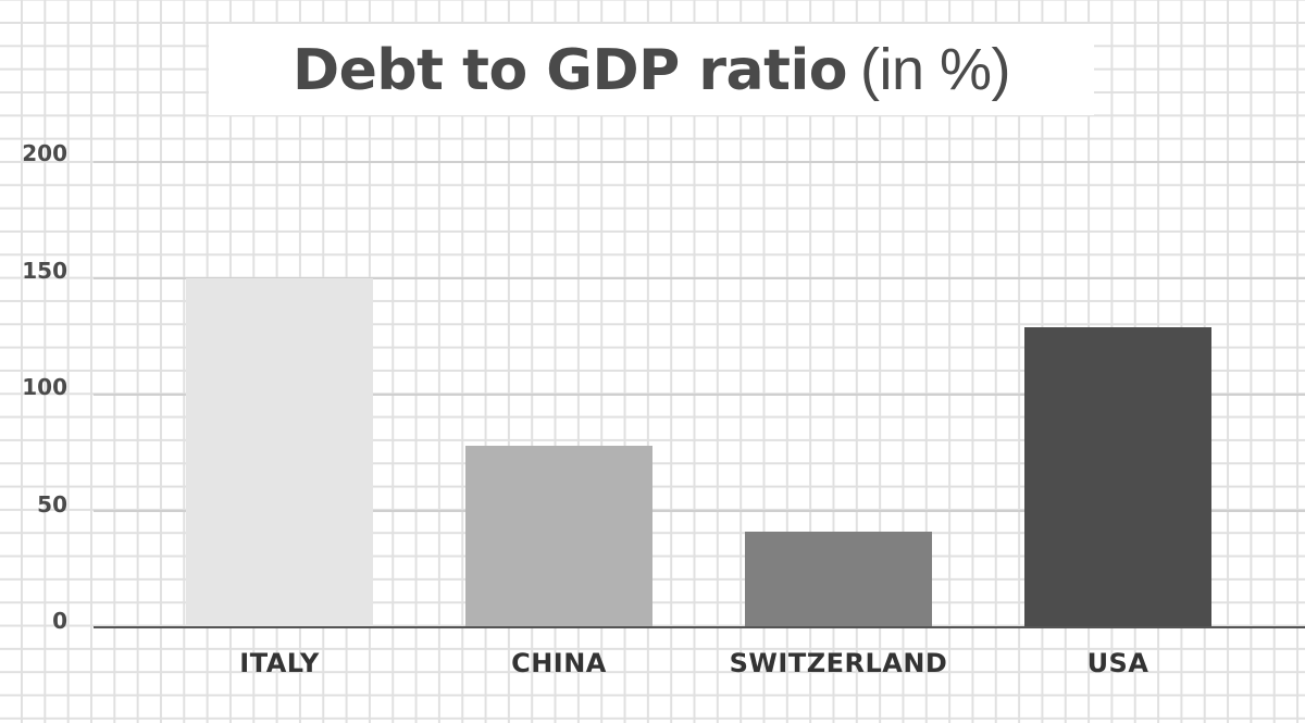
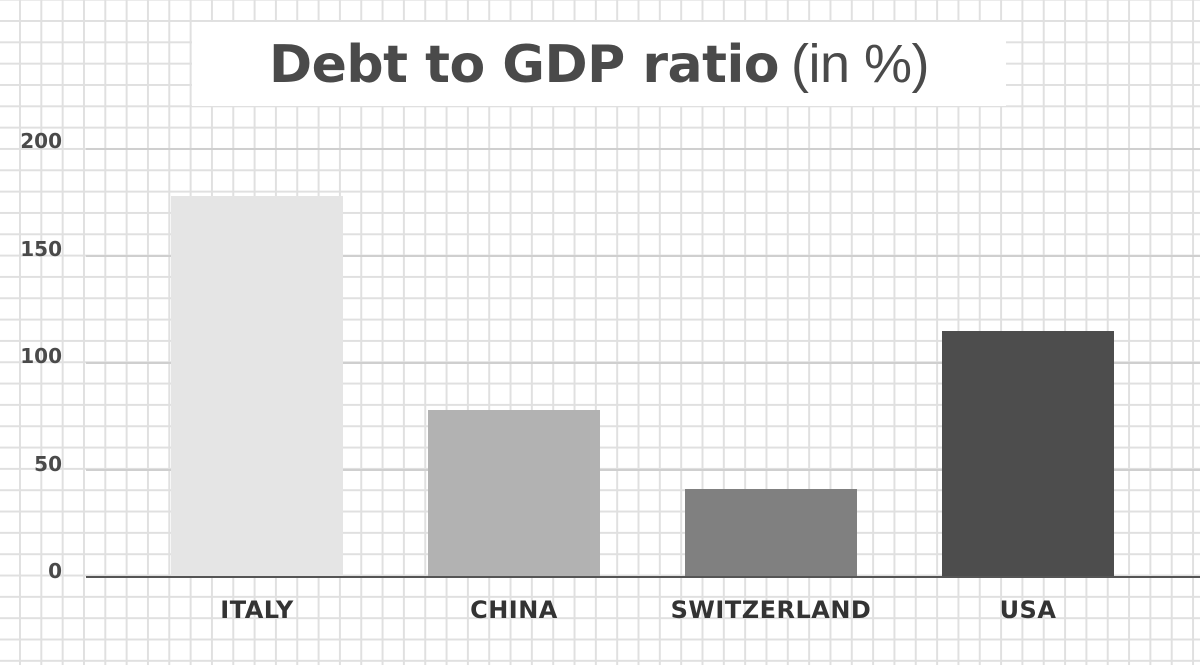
ITALY: 150 -> 178
USA: 129 -> 115
